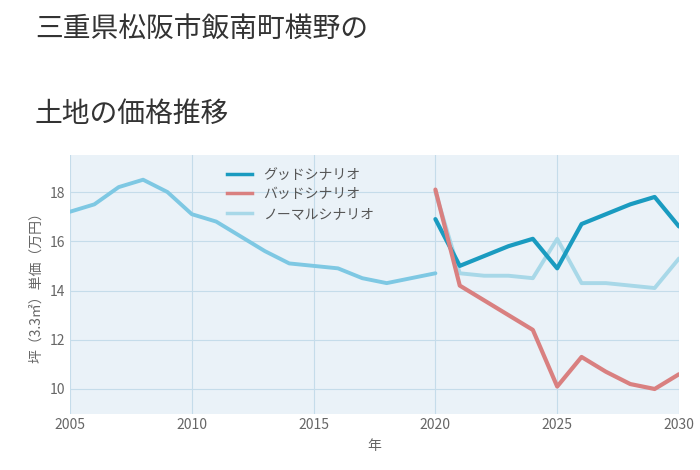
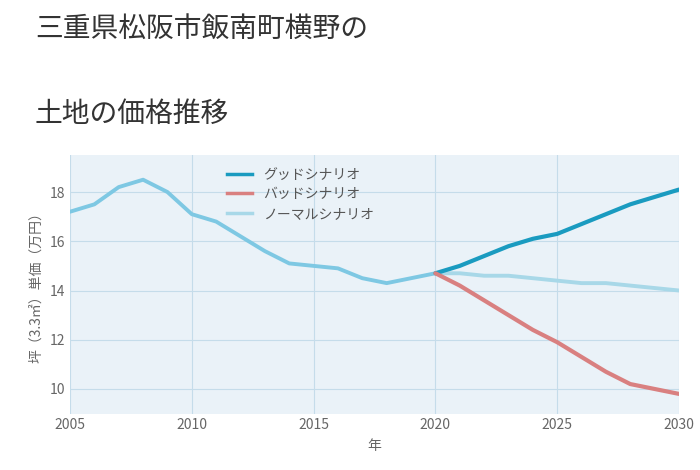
グッドシナリオ/2020: 16.9 -> 14.7
バッドシナリオ/2020: 18.1 -> 14.7
ノーマルシナリオ/2020: 18.0 -> 14.7
グッドシナリオ/2025: 14.9 -> 16.3
バッドシナリオ/2025: 10.1 -> 11.9
ノーマルシナリオ/2025: 16.1 -> 14.4
グッドシナリオ/2030: 16.6 -> 18.1
バッドシナリオ/2030: 10.6 -> 9.8
ノーマルシナリオ/2030: 15.3 -> 14.0
